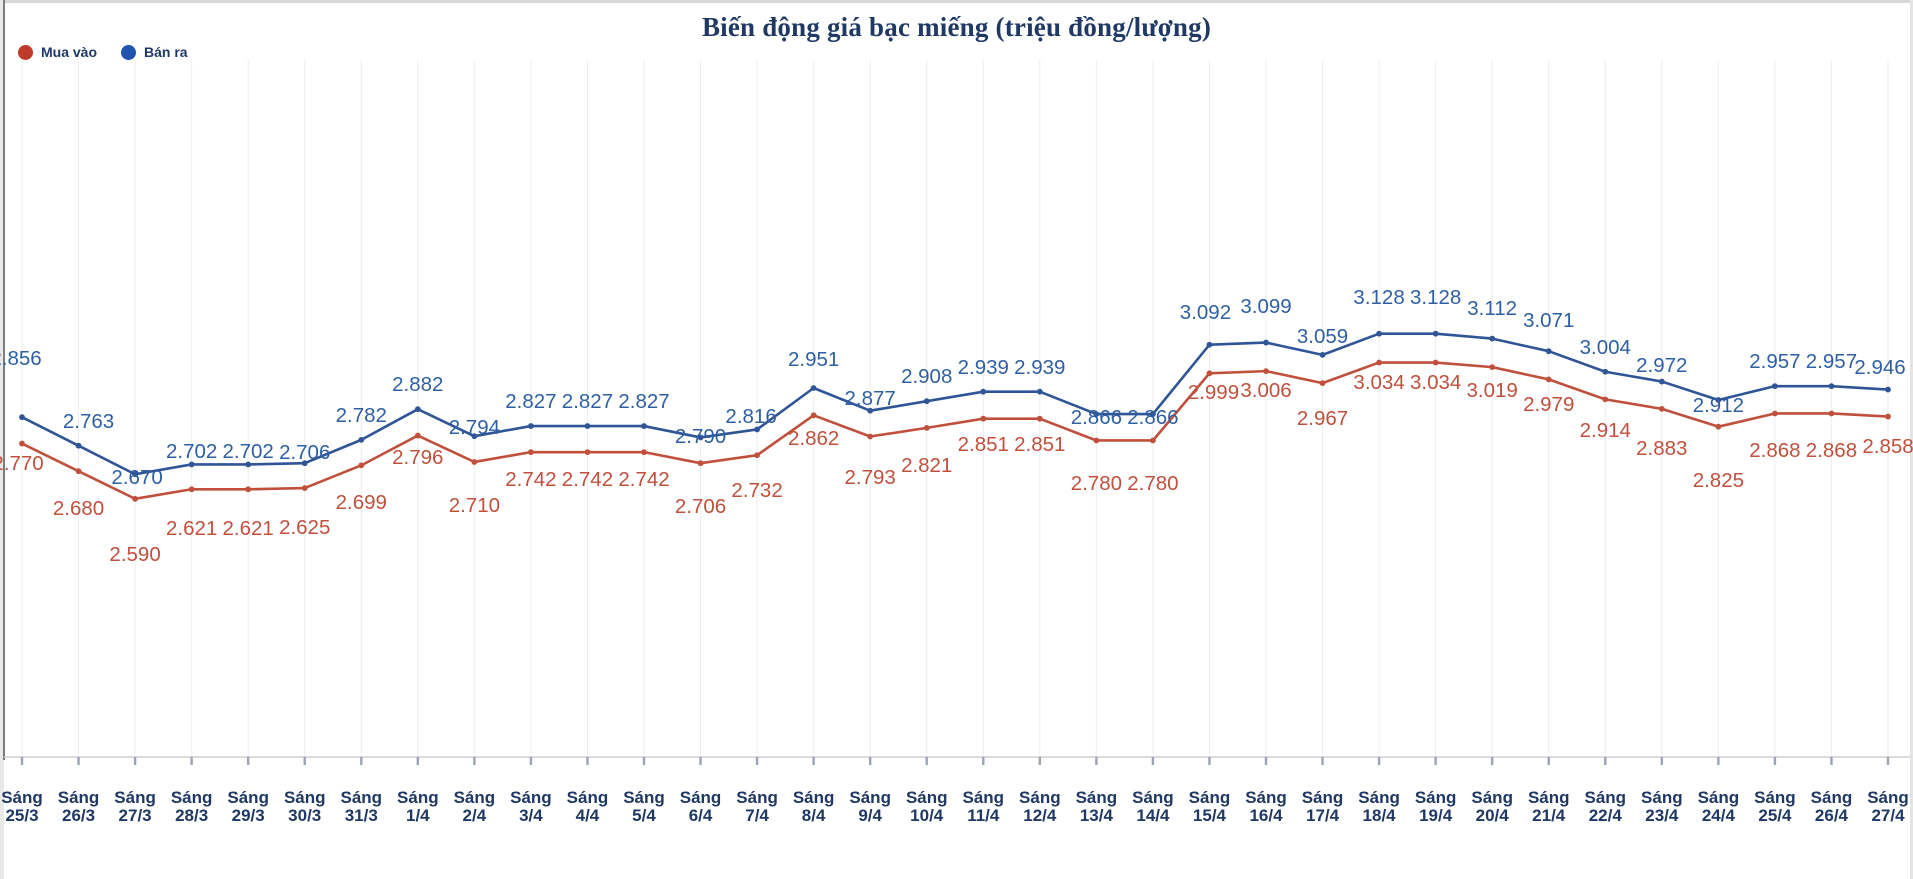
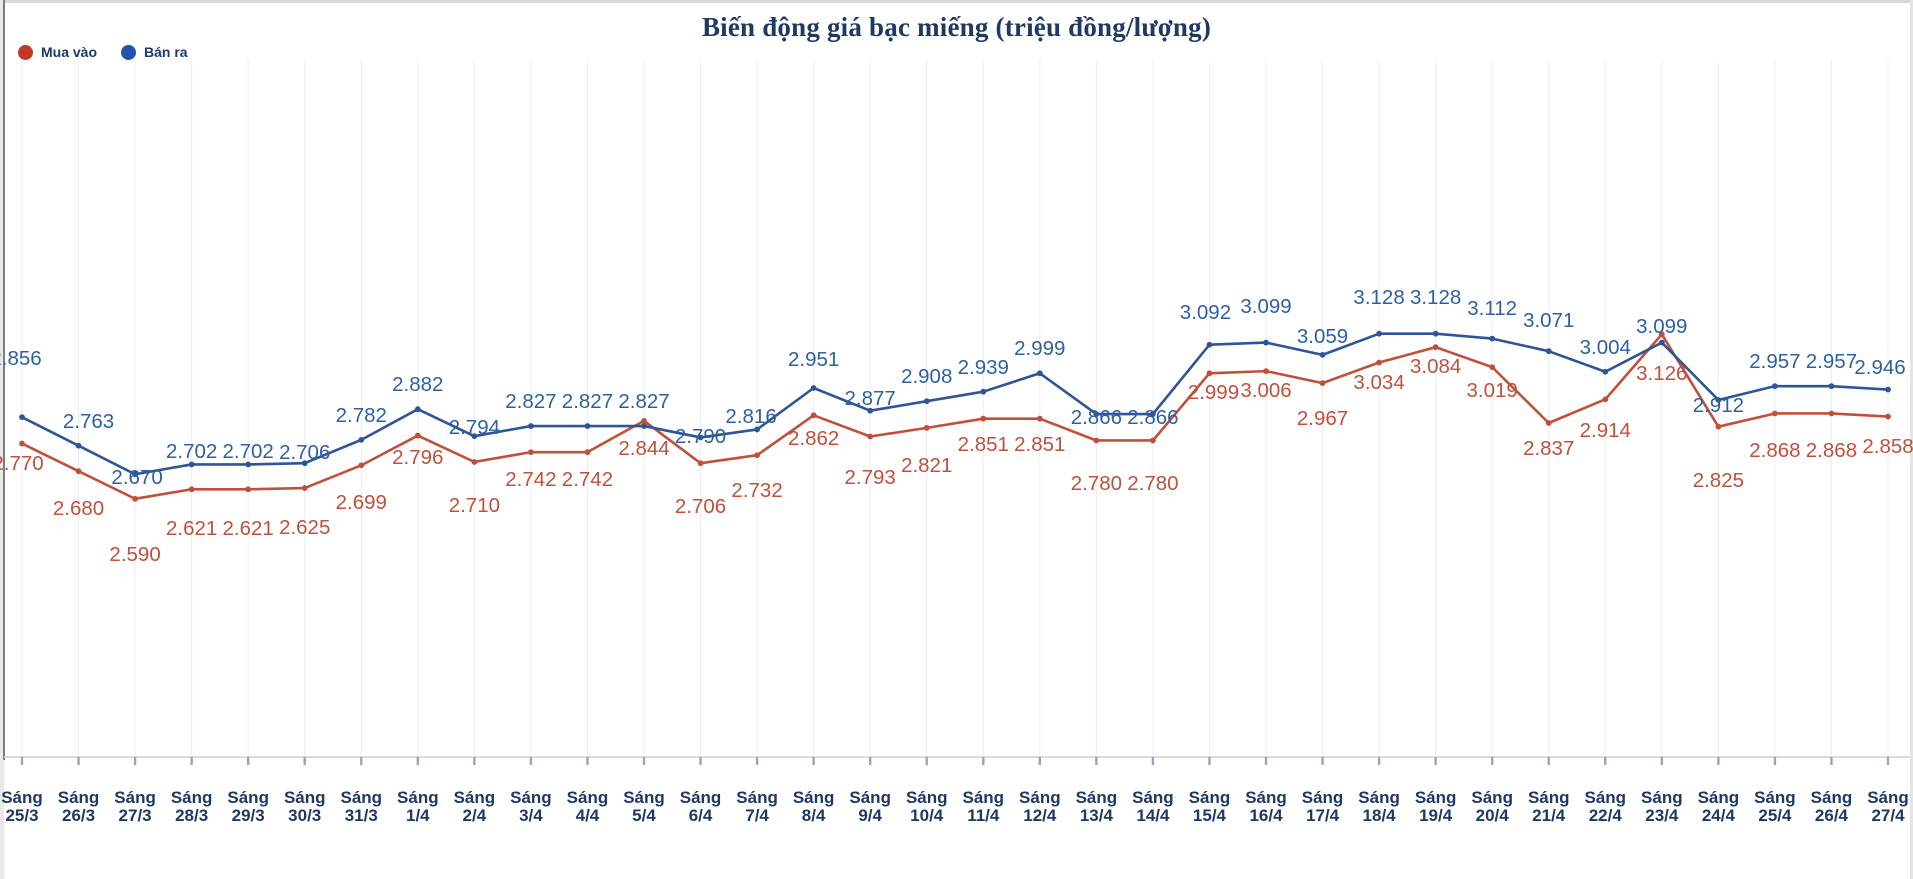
Mua vào/Sáng 5/4: 2.742 -> 2.844
Bán ra/Sáng 12/4: 2.939 -> 2.999
Mua vào/Sáng 19/4: 3.034 -> 3.084
Mua vào/Sáng 21/4: 2.979 -> 2.837
Mua vào/Sáng 23/4: 2.883 -> 3.126
Bán ra/Sáng 23/4: 2.972 -> 3.099
